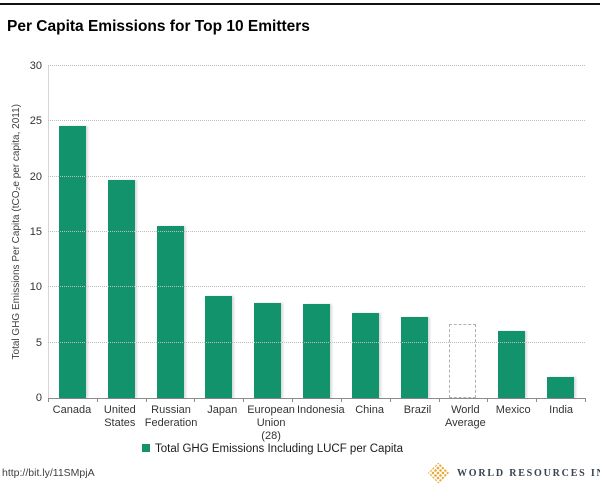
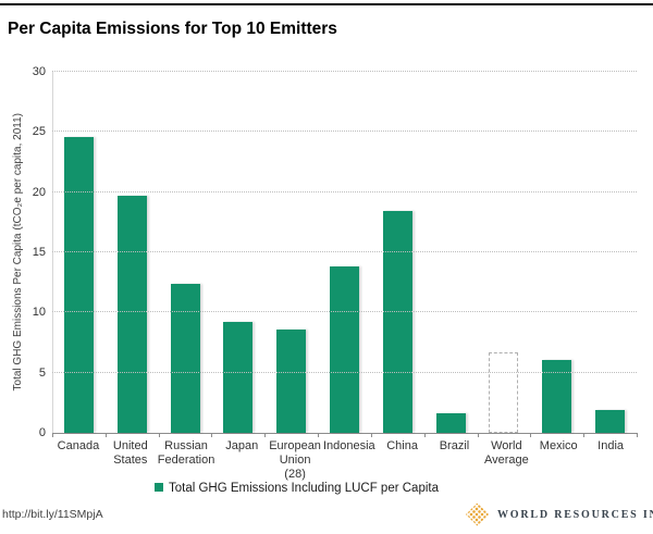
Russian Federation: 15.5 -> 12.4
Indonesia: 8.5 -> 13.8
China: 7.7 -> 18.4
Brazil: 7.3 -> 1.6
